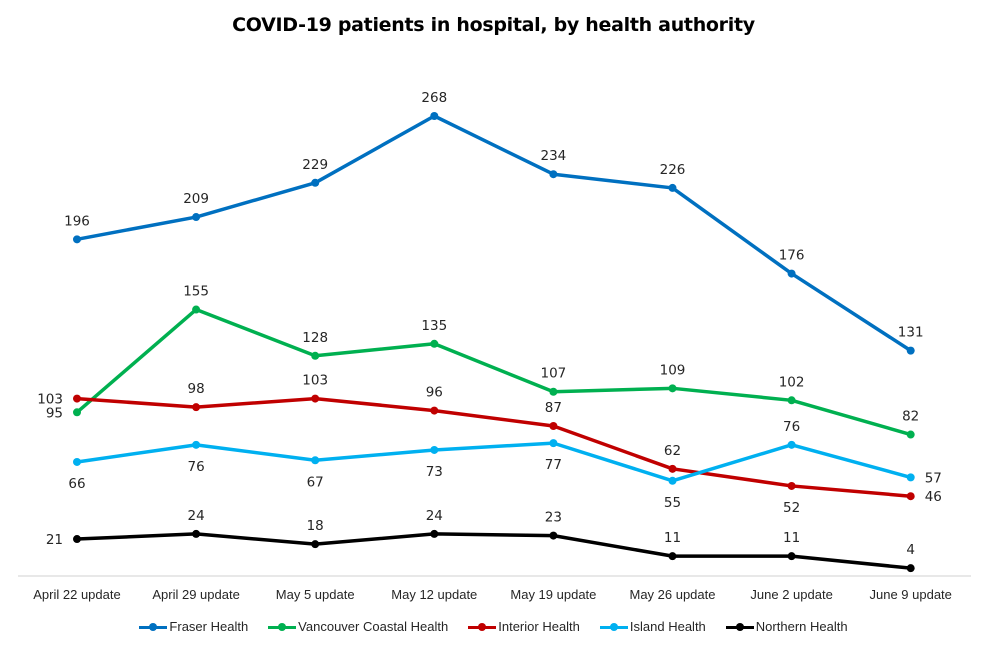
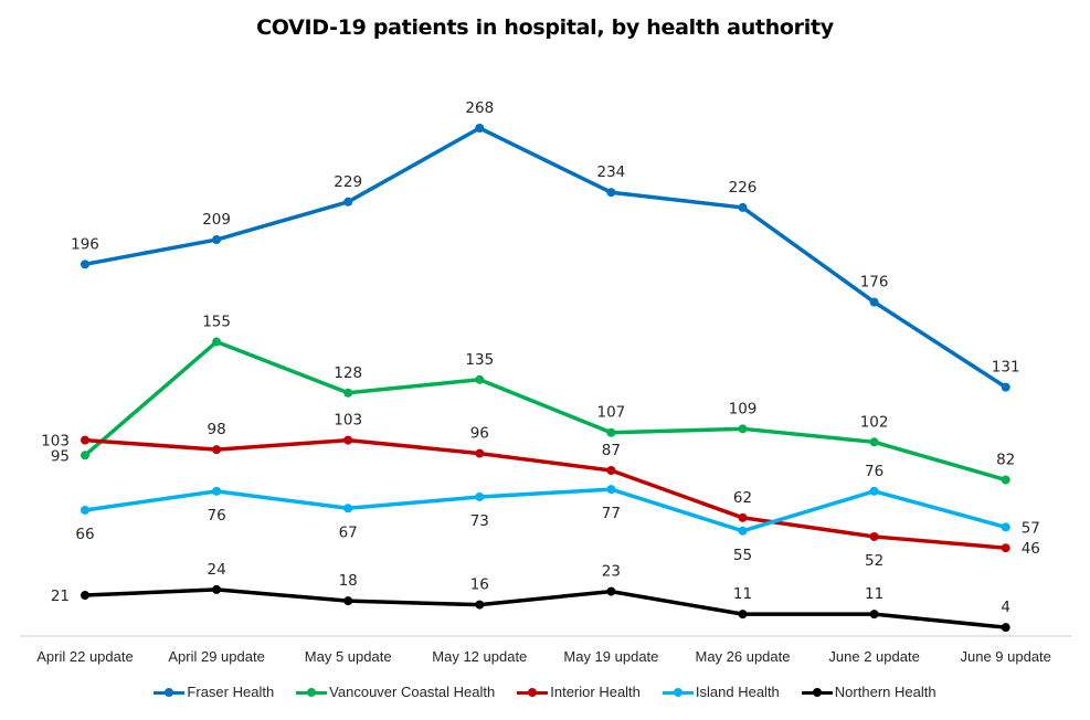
Northern Health/May 12 update: 24 -> 16
